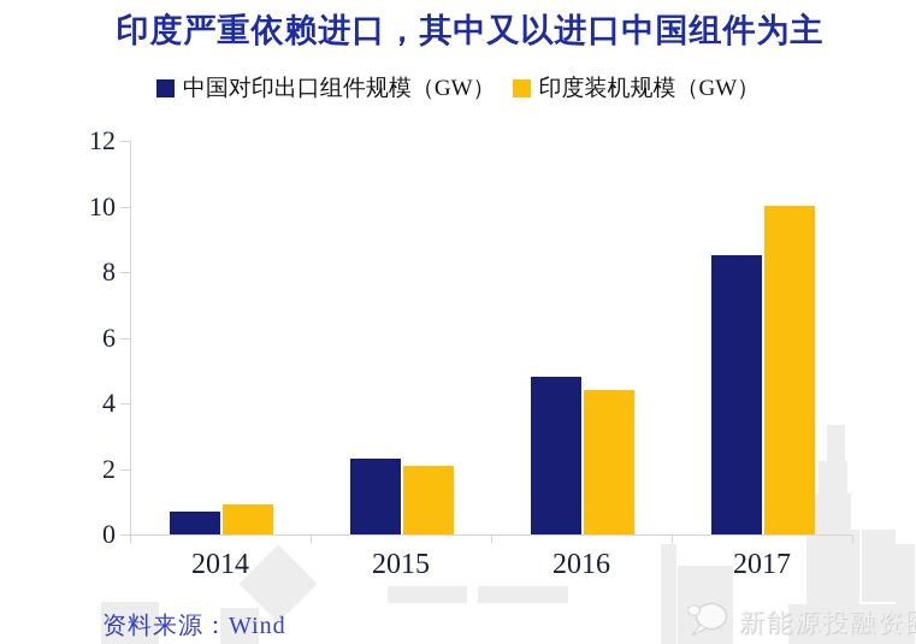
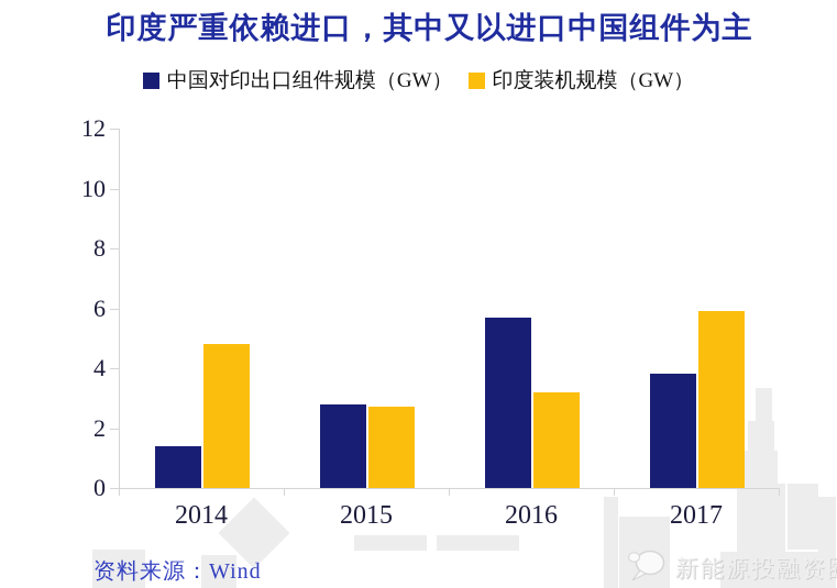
中国对印出口组件规模（GW）/2014: 0.7 -> 1.4
印度装机规模（GW）/2014: 0.9 -> 4.8
中国对印出口组件规模（GW）/2015: 2.3 -> 2.8
印度装机规模（GW）/2015: 2.1 -> 2.7
中国对印出口组件规模（GW）/2016: 4.8 -> 5.7
印度装机规模（GW）/2016: 4.4 -> 3.2
中国对印出口组件规模（GW）/2017: 8.5 -> 3.8
印度装机规模（GW）/2017: 10.0 -> 5.9
